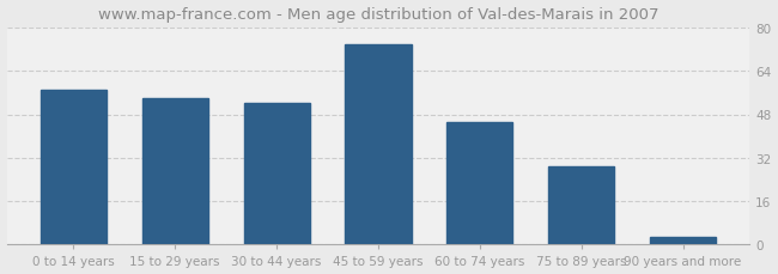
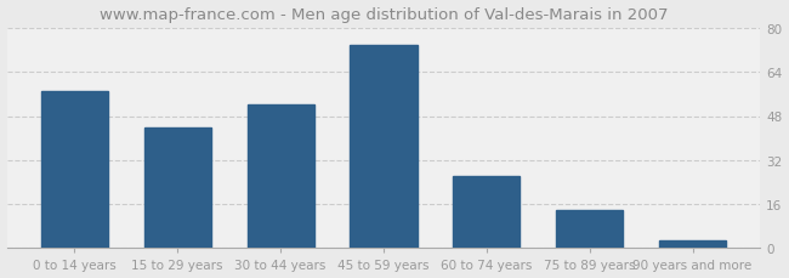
15 to 29 years: 54 -> 44
60 to 74 years: 45 -> 26
75 to 89 years: 29 -> 14
